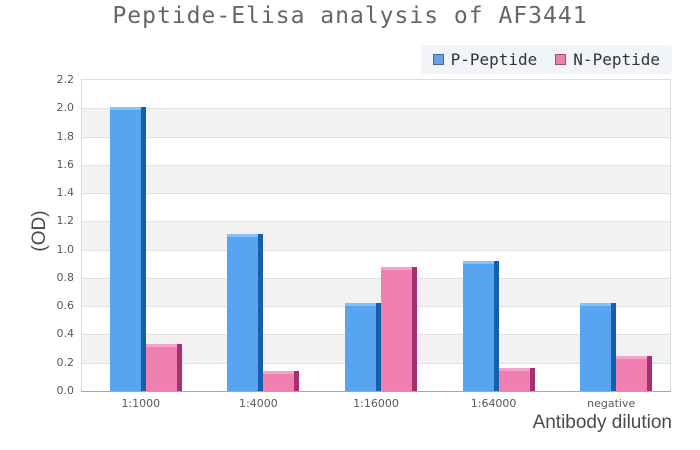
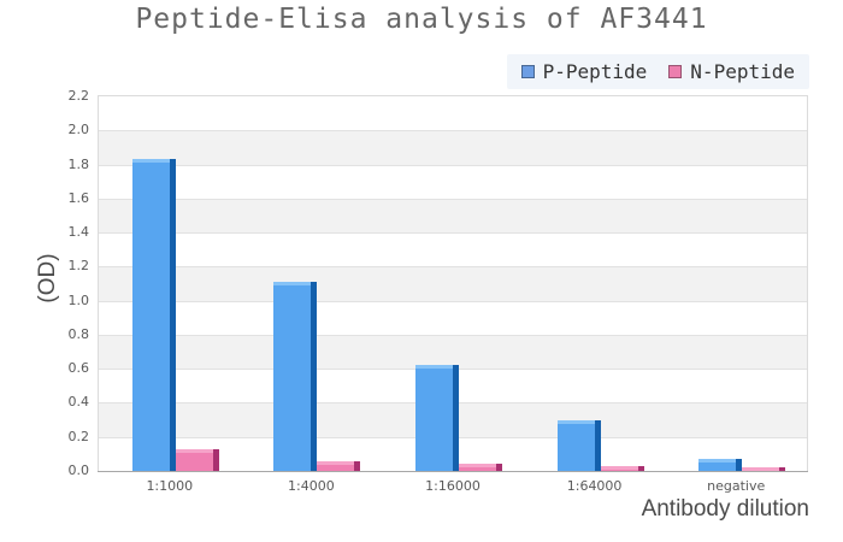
P-Peptide/1:1000: 2.01 -> 1.83
N-Peptide/1:1000: 0.33 -> 0.13
N-Peptide/1:4000: 0.14 -> 0.06
N-Peptide/1:16000: 0.88 -> 0.04
P-Peptide/1:64000: 0.92 -> 0.30
N-Peptide/1:64000: 0.16 -> 0.03
P-Peptide/negative: 0.62 -> 0.07
N-Peptide/negative: 0.25 -> 0.02
